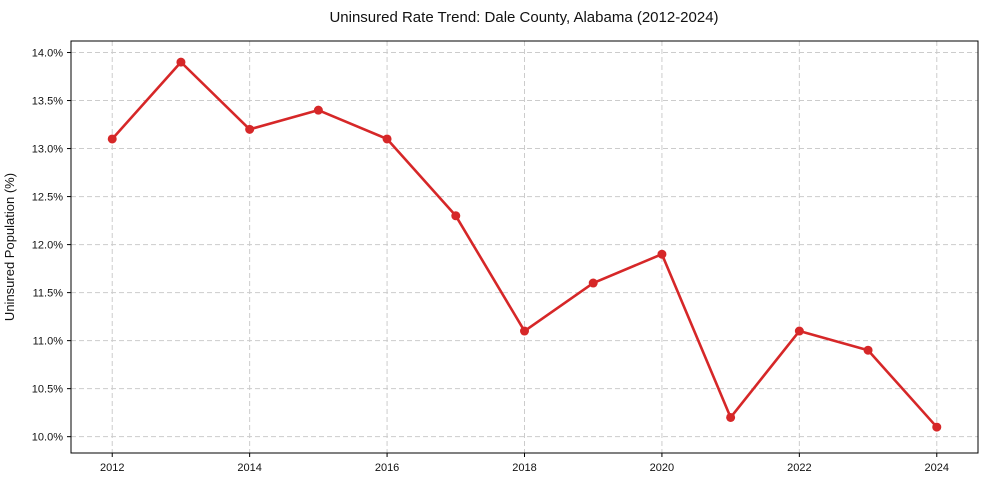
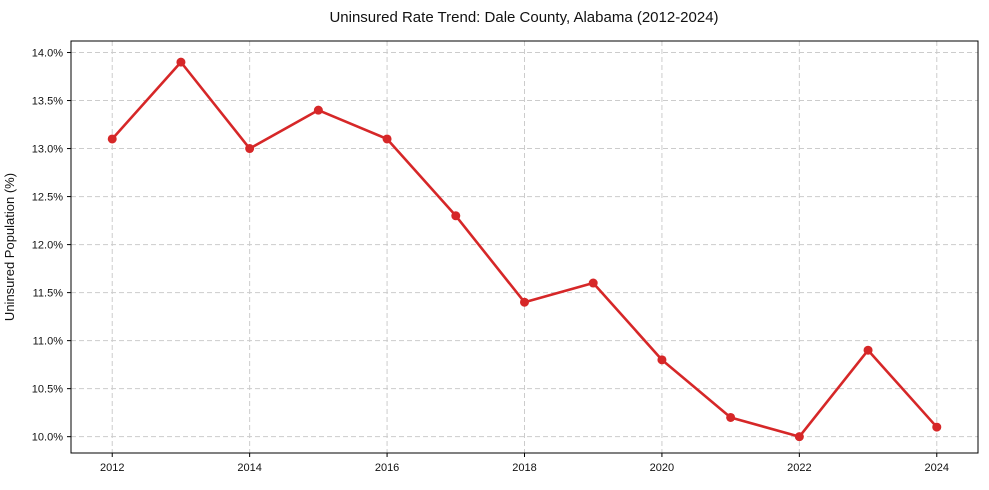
2014: 13.2% -> 13.0%
2018: 11.1% -> 11.4%
2020: 11.9% -> 10.8%
2022: 11.1% -> 10.0%
